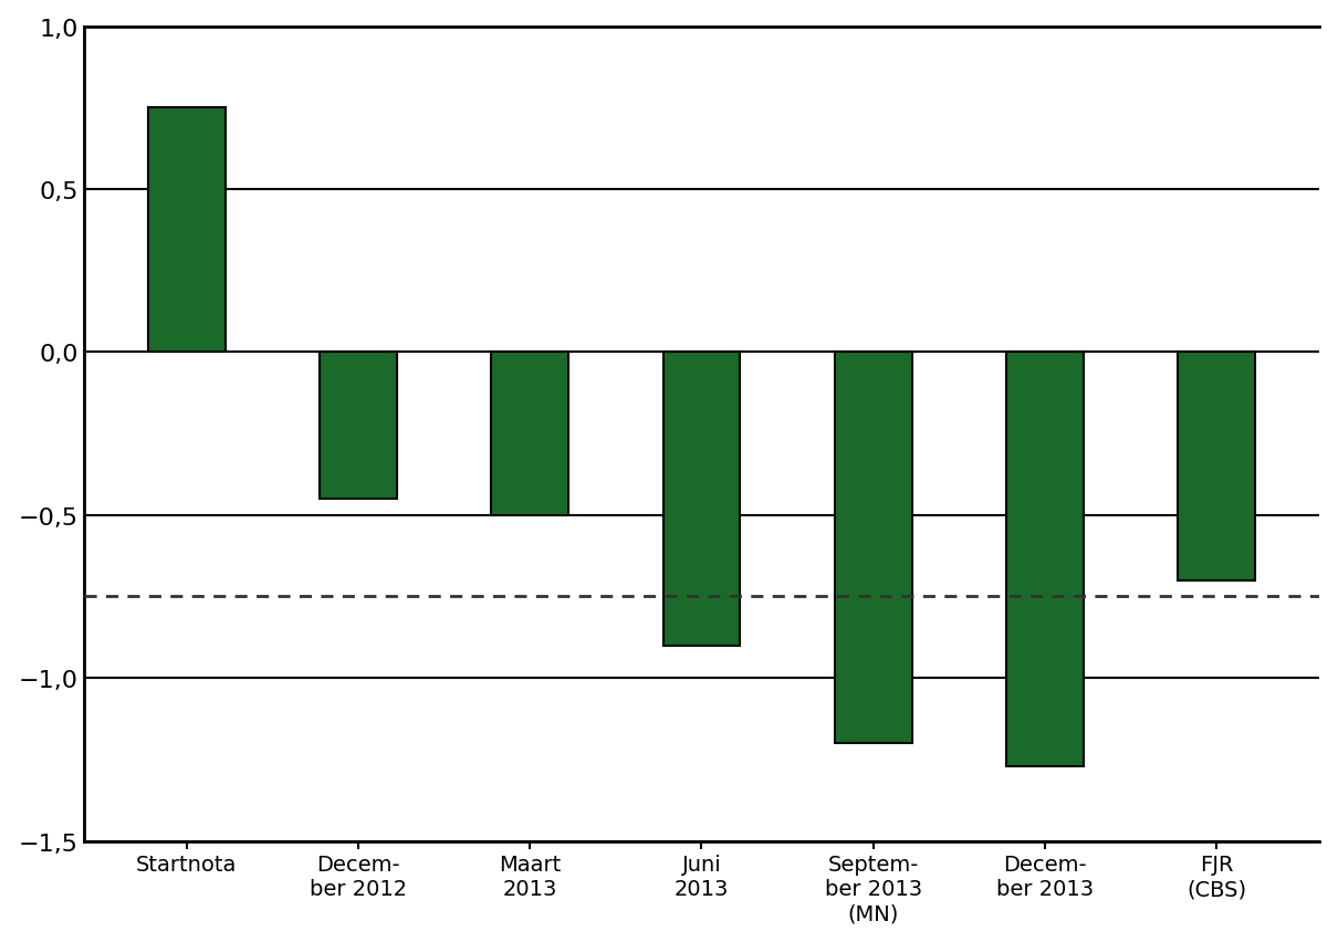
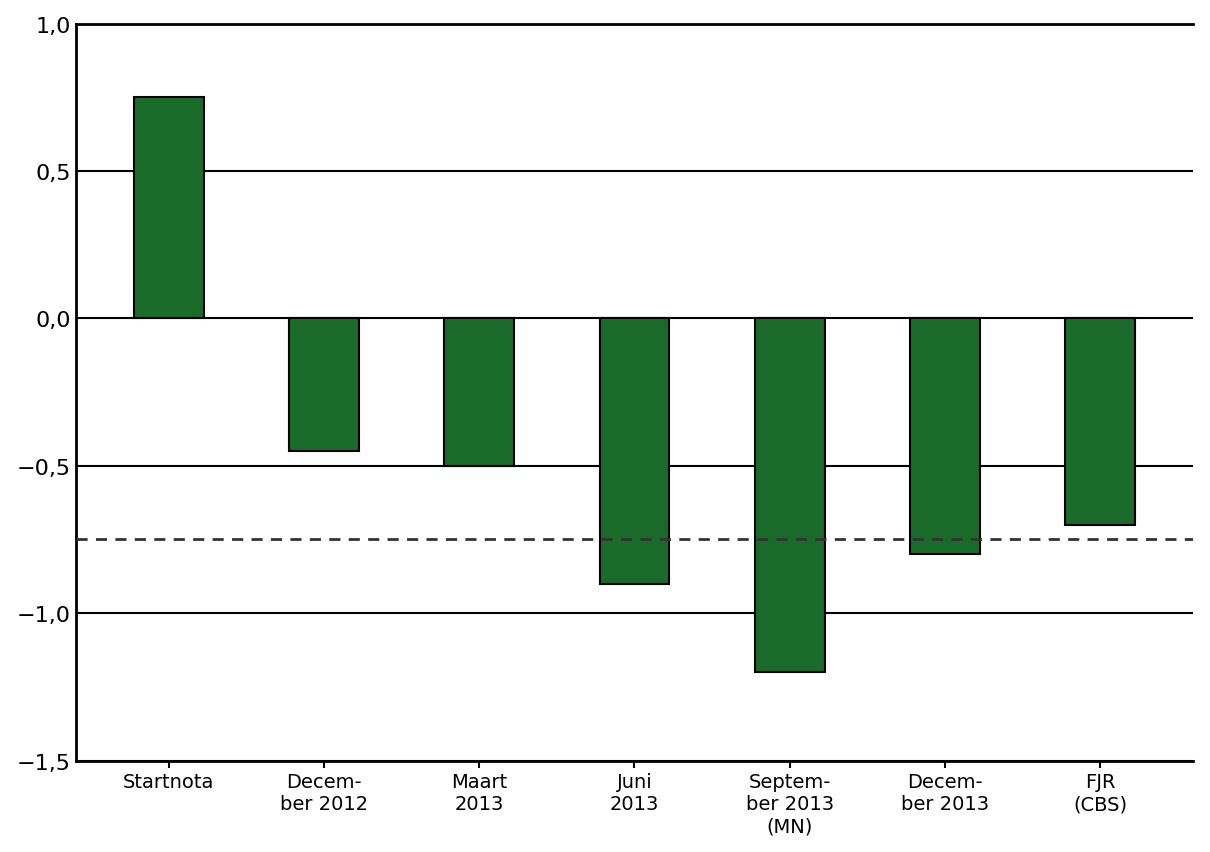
Decem- ber 2013: -1,27 -> -0,80
